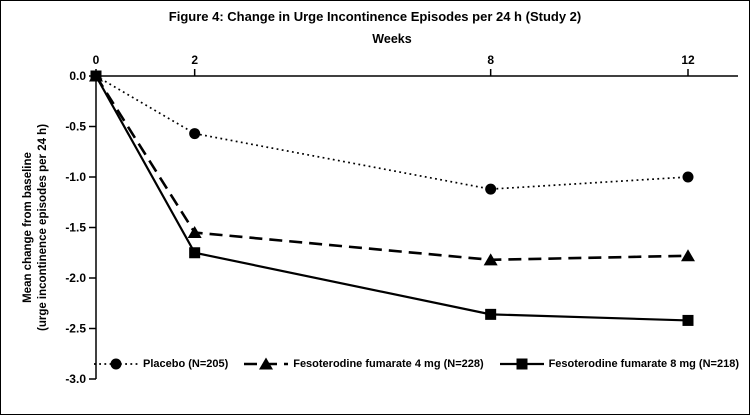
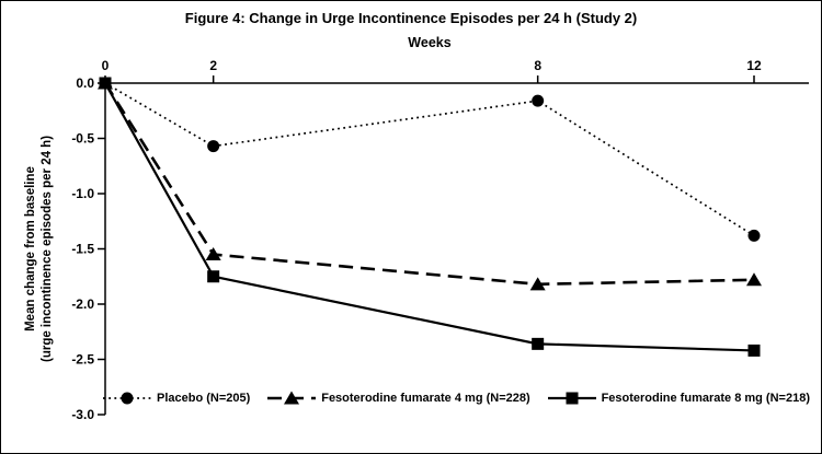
Placebo (N=205)/8: -1.12 -> -0.16
Placebo (N=205)/12: -1.00 -> -1.38
